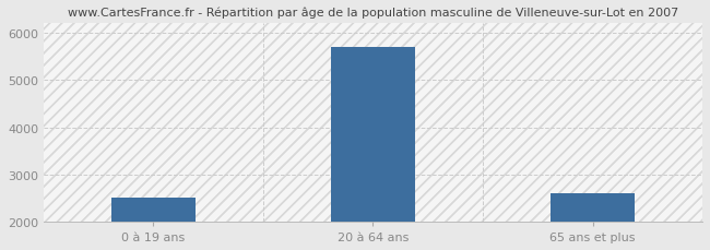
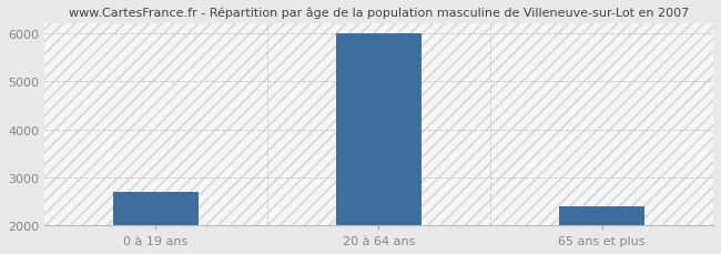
0 à 19 ans: 2500 -> 2700
20 à 64 ans: 5700 -> 6000
65 ans et plus: 2600 -> 2400
